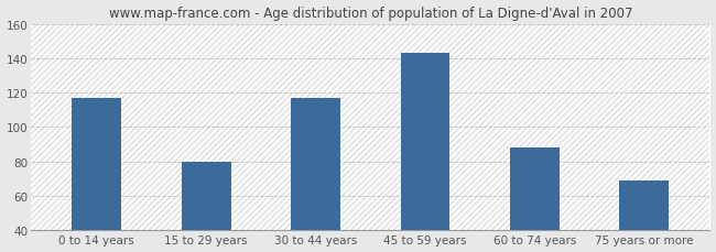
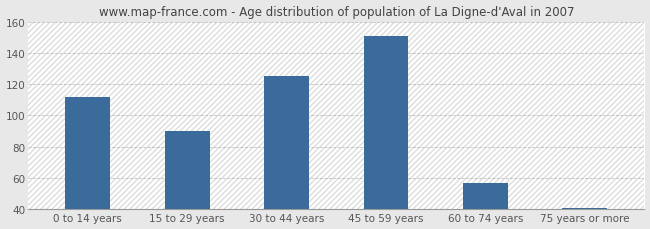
0 to 14 years: 117 -> 112
15 to 29 years: 80 -> 90
30 to 44 years: 117 -> 125
45 to 59 years: 143 -> 151
60 to 74 years: 88 -> 57
75 years or more: 69 -> 41
